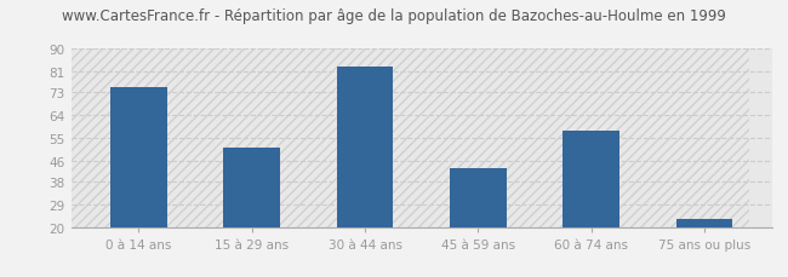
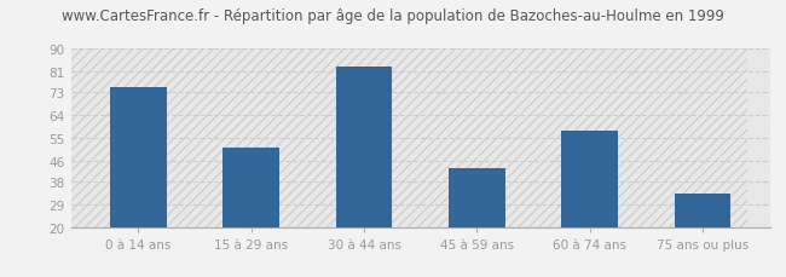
75 ans ou plus: 23 -> 33
